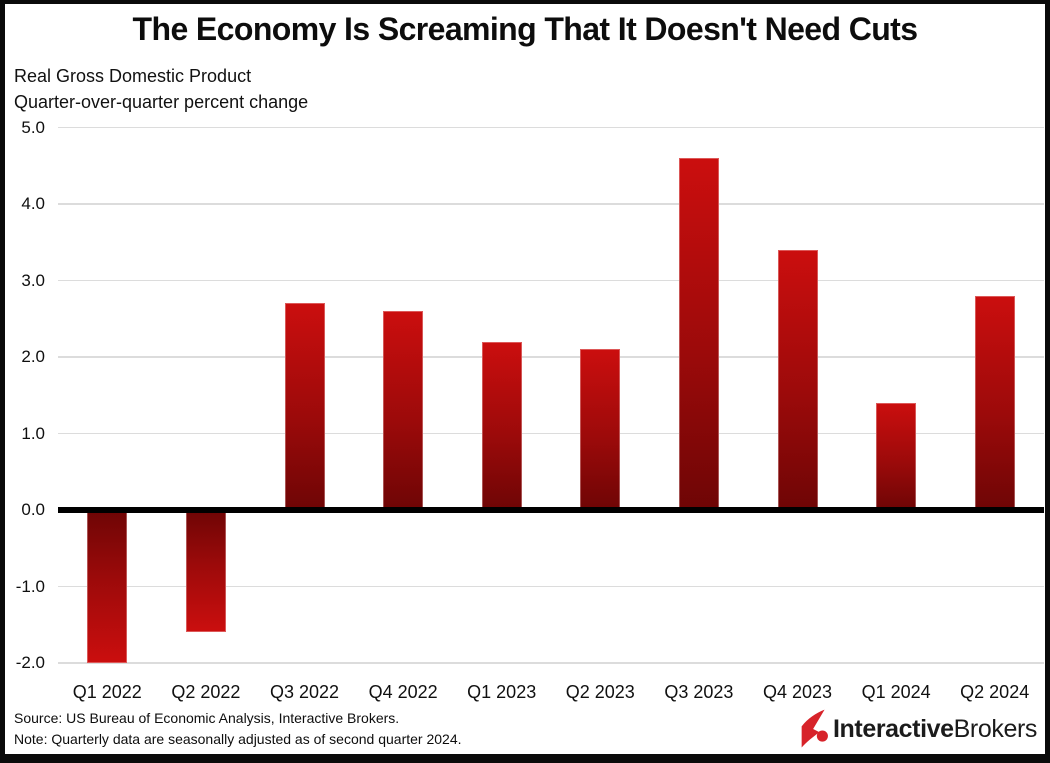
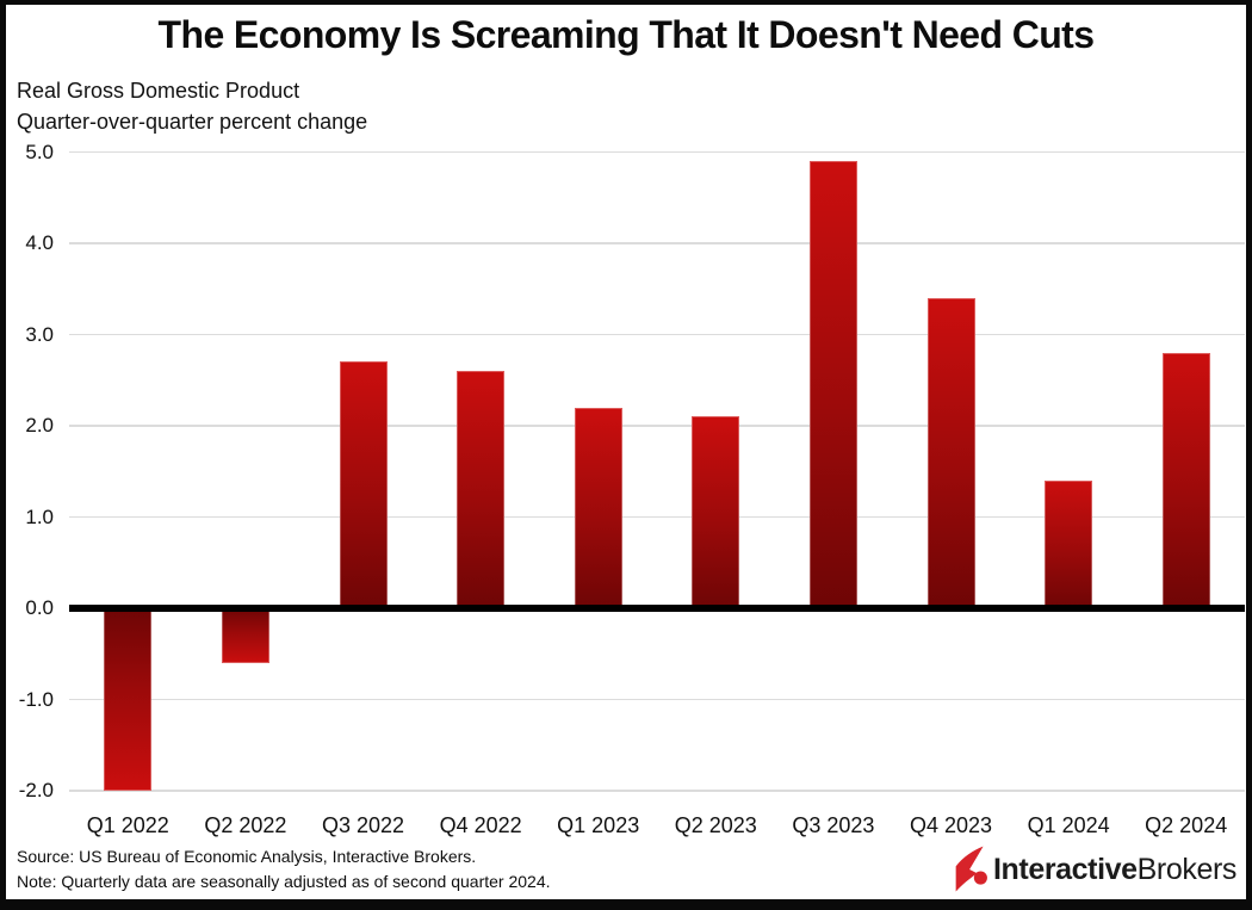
Q2 2022: -1.6 -> -0.6
Q3 2023: 4.6 -> 4.9
